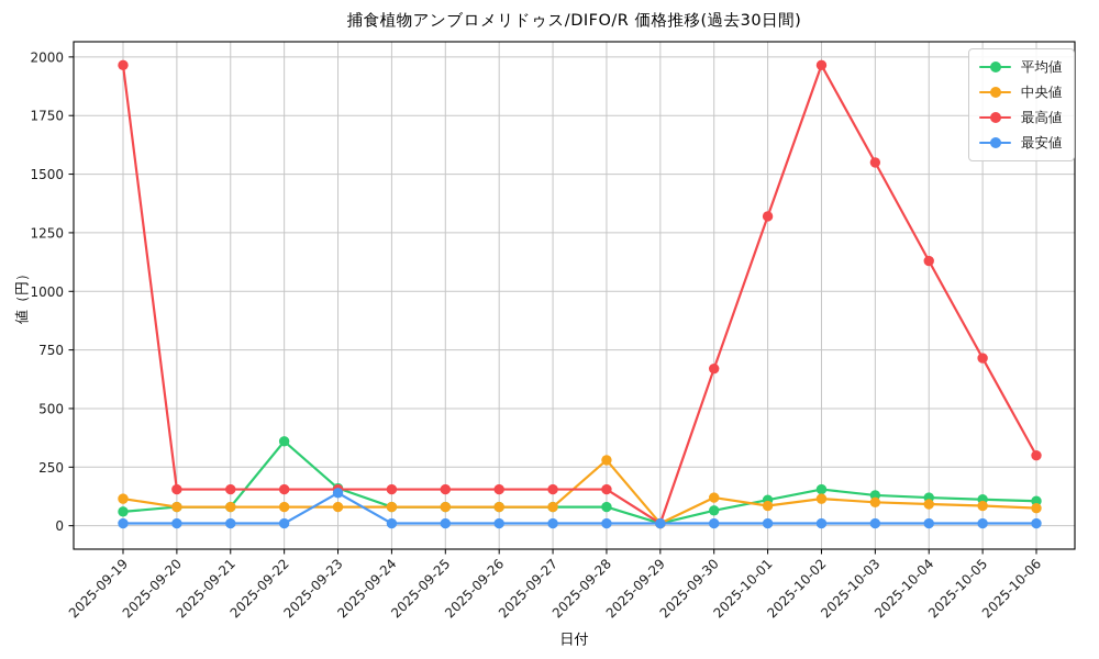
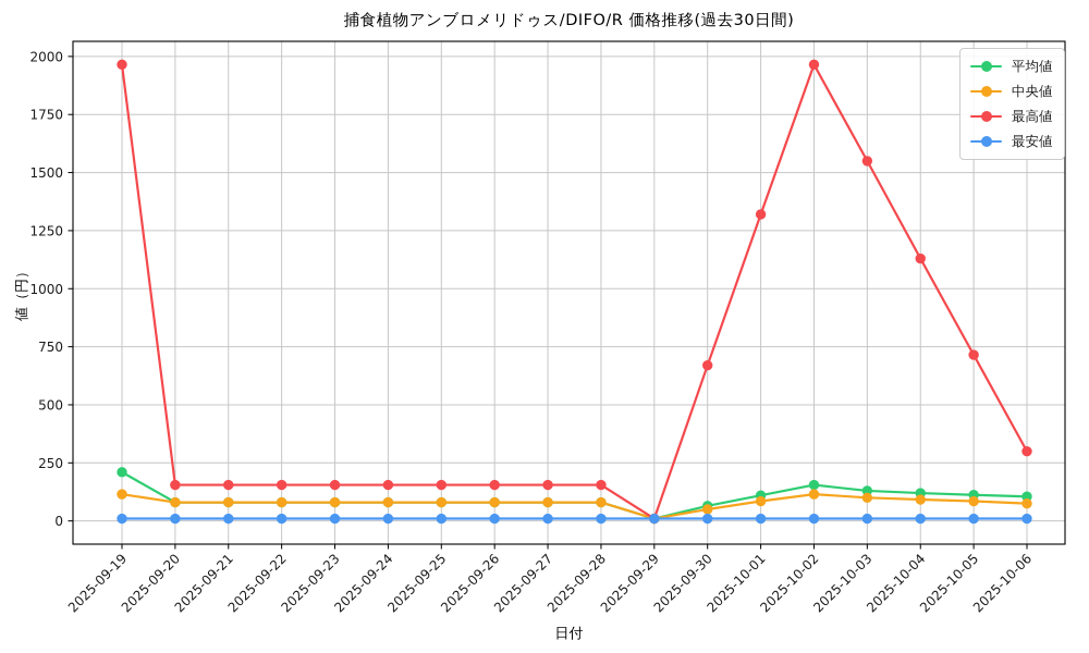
平均値/2025-09-19: 60 -> 210
平均値/2025-09-22: 360 -> 80
平均値/2025-09-23: 160 -> 80
最安値/2025-09-23: 140 -> 10
中央値/2025-09-28: 280 -> 80
中央値/2025-09-30: 120 -> 50
